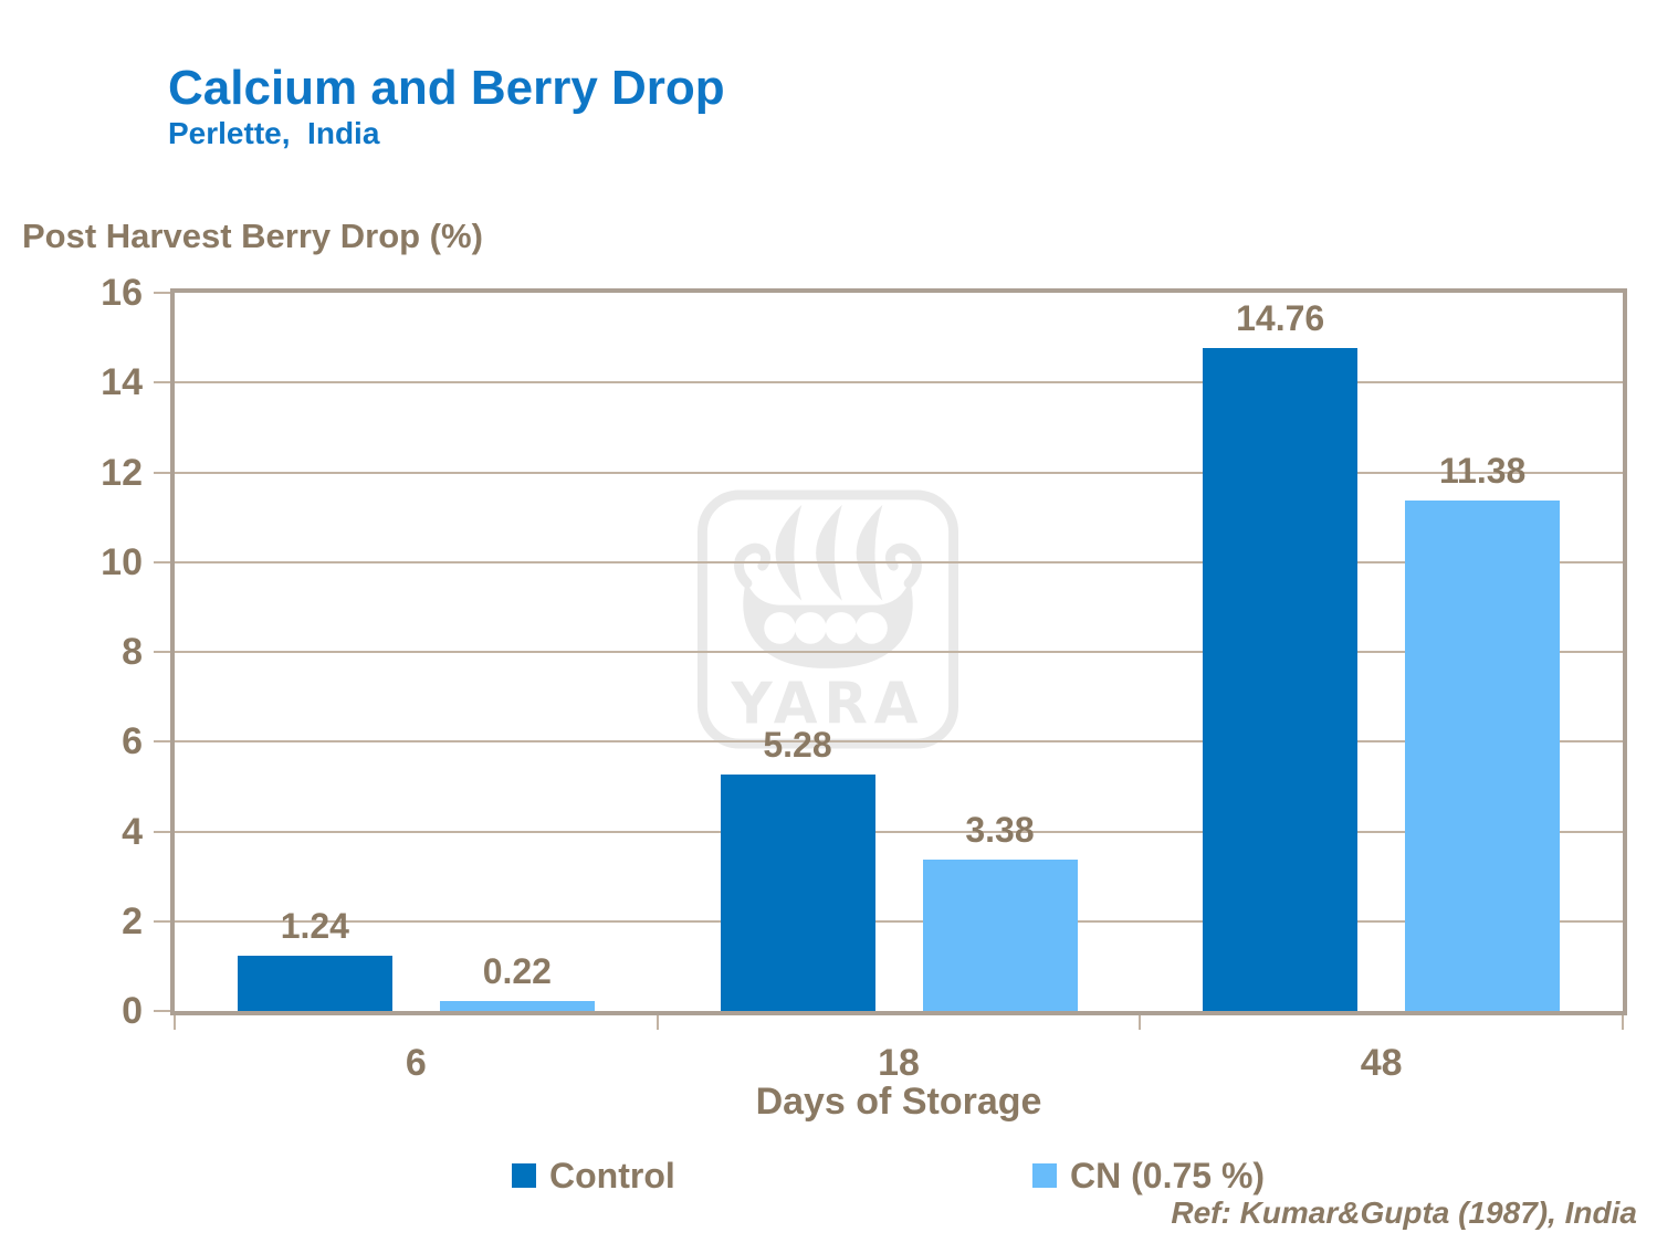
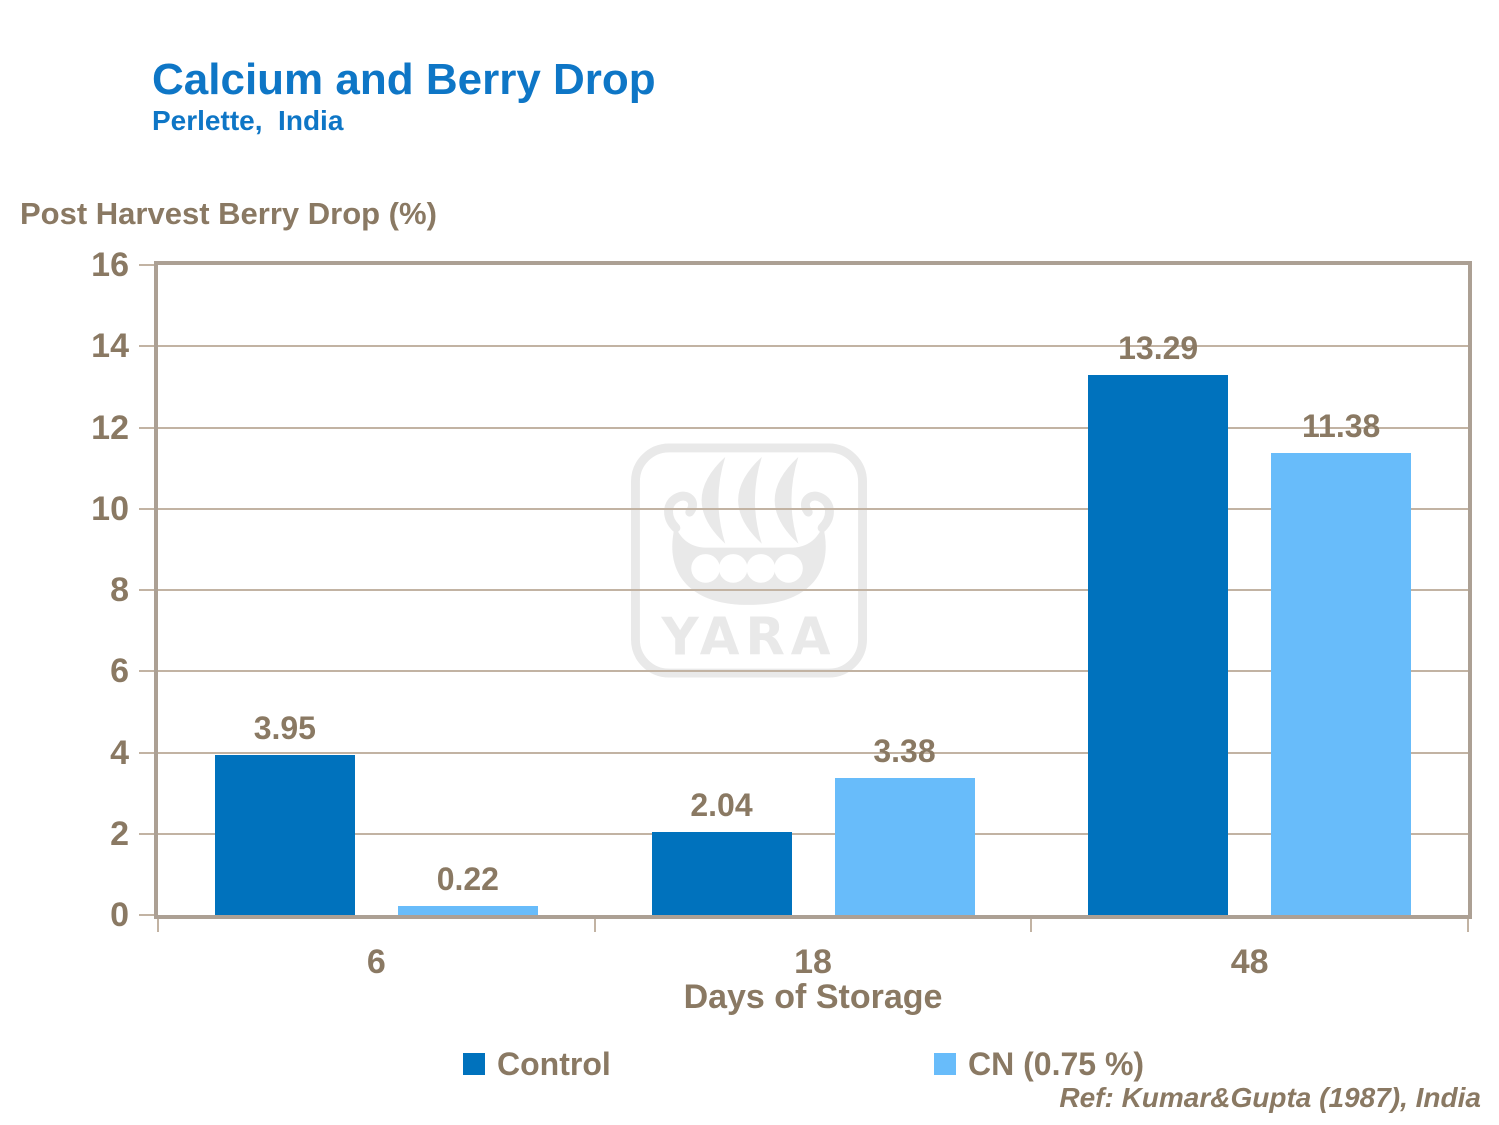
Control/6: 1.24 -> 3.95
Control/18: 5.28 -> 2.04
Control/48: 14.76 -> 13.29
